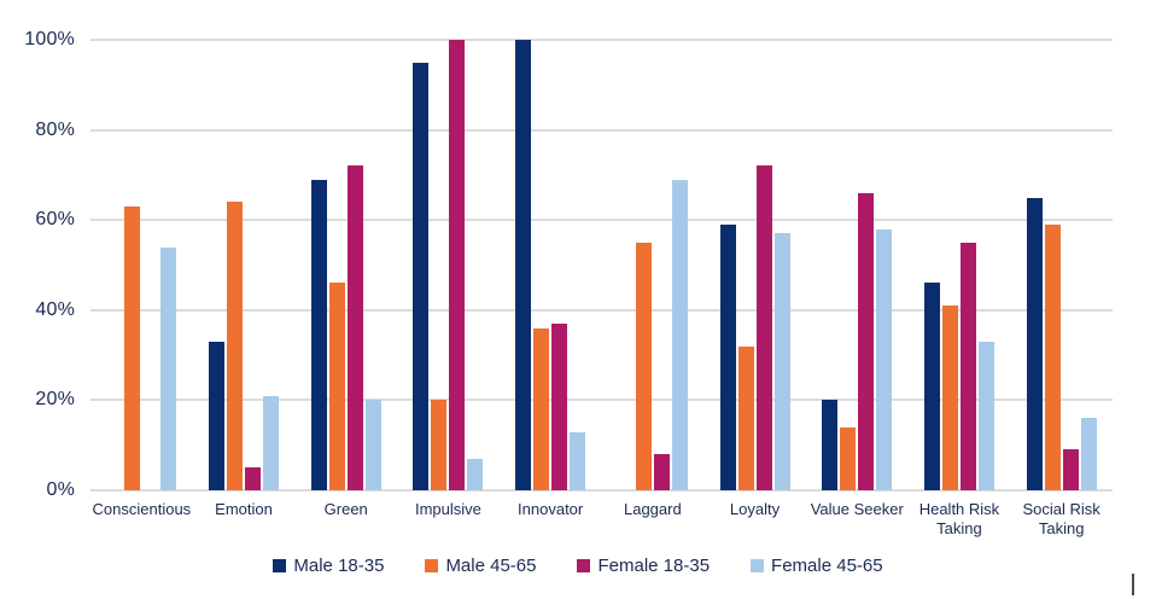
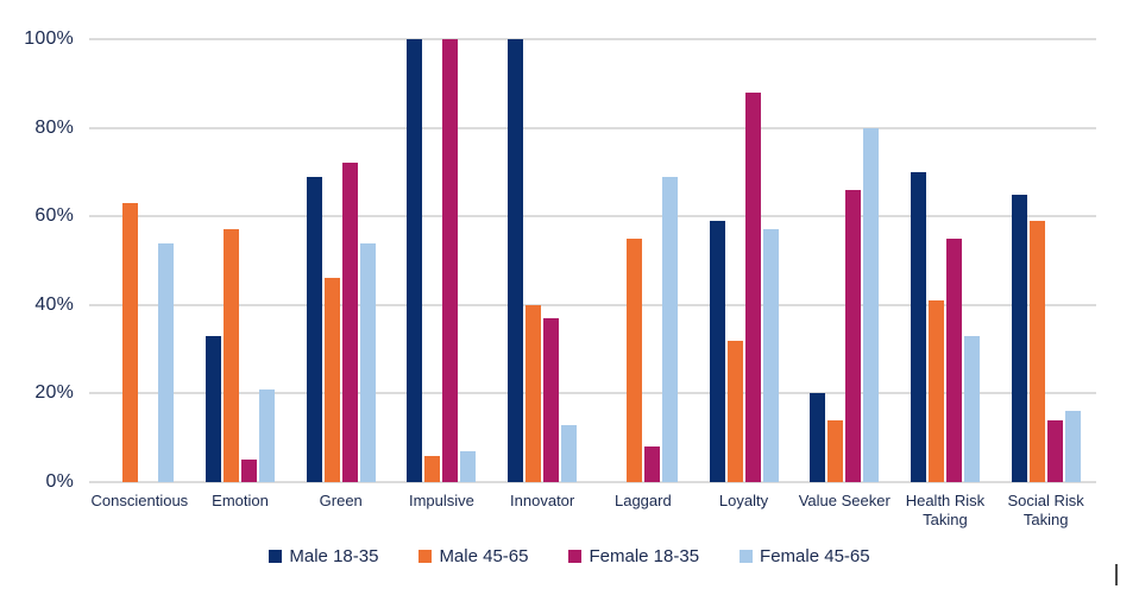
Male 45-65/Emotion: 64% -> 57%
Female 45-65/Green: 20% -> 54%
Male 18-35/Impulsive: 95% -> 100%
Male 45-65/Impulsive: 20% -> 6%
Male 45-65/Innovator: 36% -> 40%
Female 18-35/Loyalty: 72% -> 88%
Female 45-65/Value Seeker: 58% -> 80%
Male 18-35/Health Risk Taking: 46% -> 70%
Female 18-35/Social Risk Taking: 9% -> 14%
